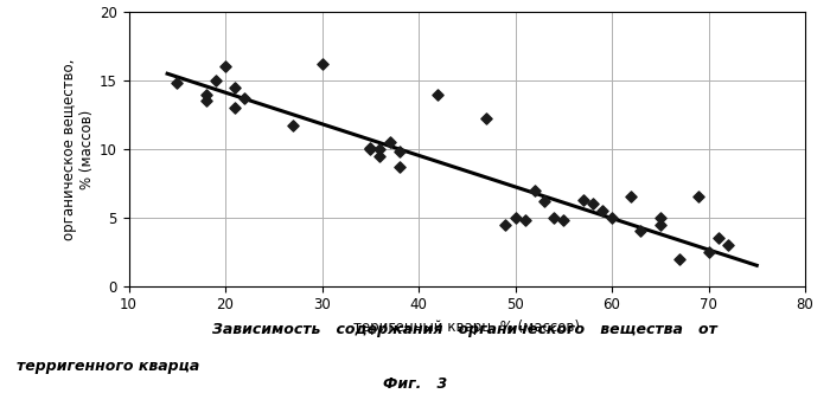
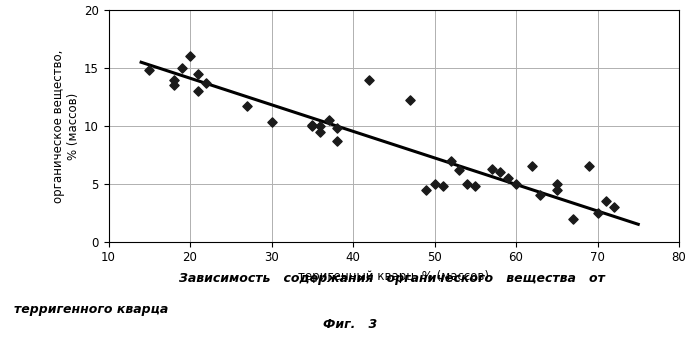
30: 16.2 -> 10.3
